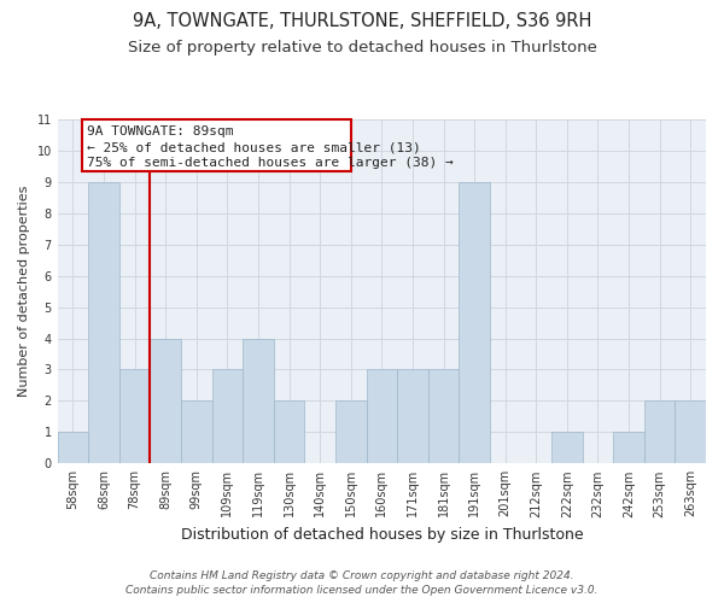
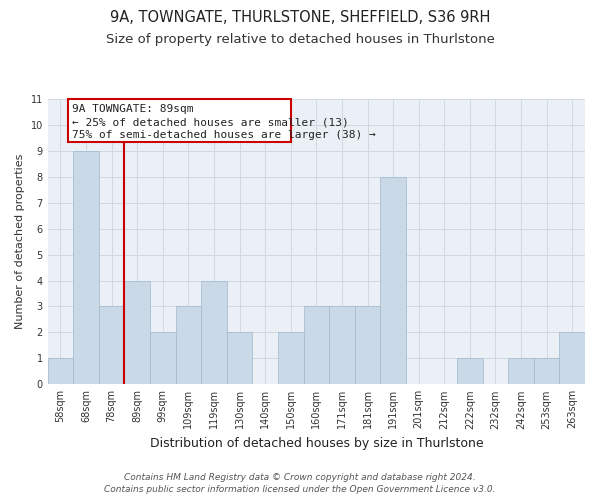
191sqm: 9 -> 8
253sqm: 2 -> 1
